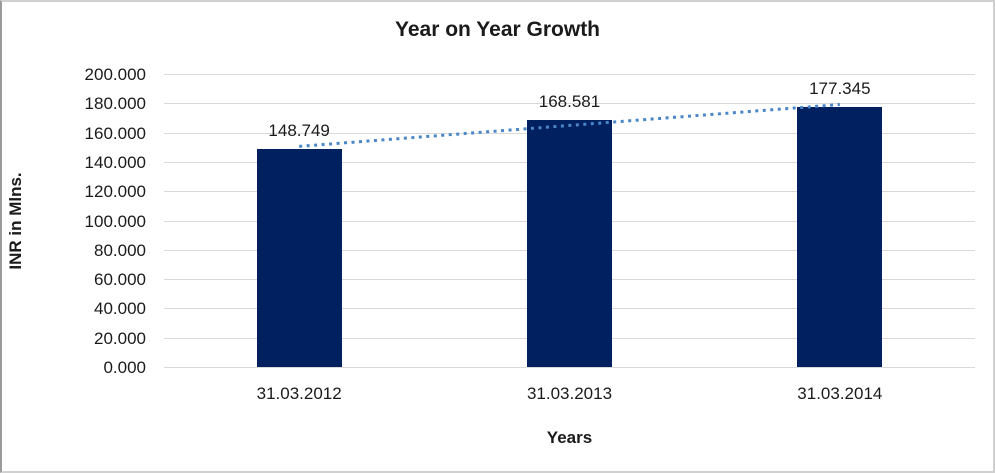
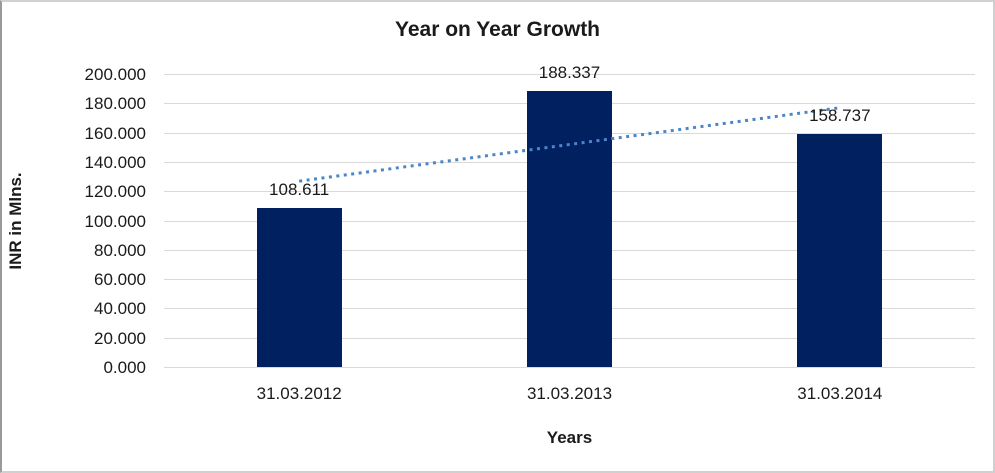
31.03.2012: 148.749 -> 108.611
31.03.2013: 168.581 -> 188.337
31.03.2014: 177.345 -> 158.737
